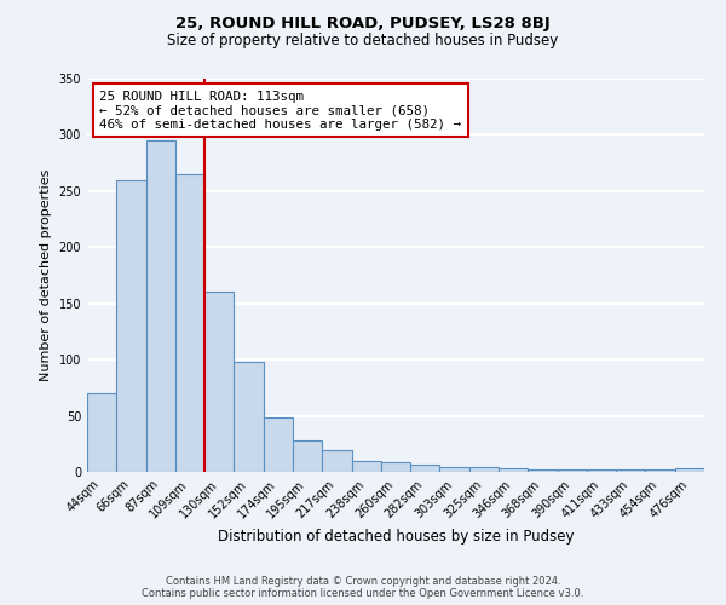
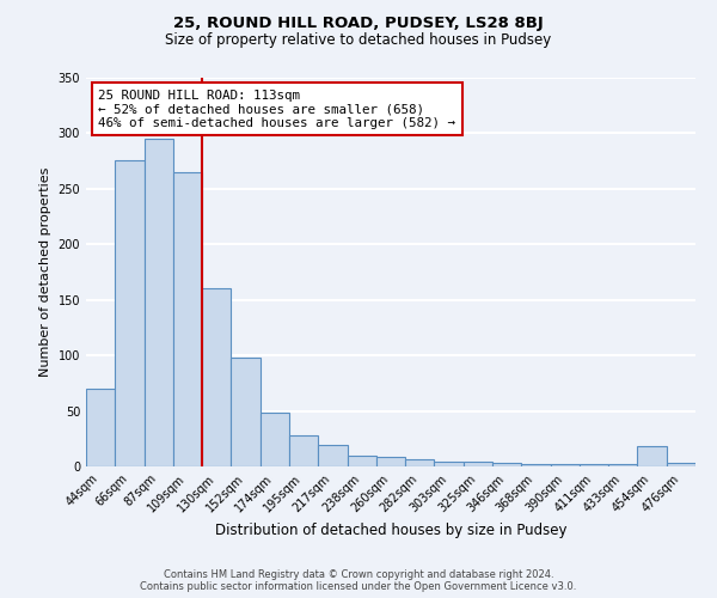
66sqm: 260 -> 276
454sqm: 2 -> 18
